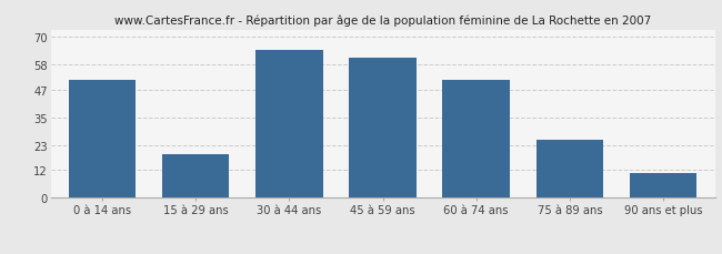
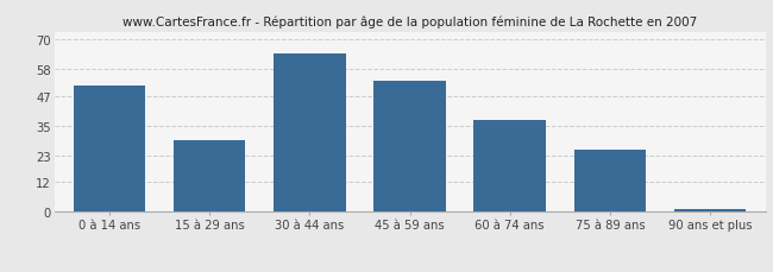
15 à 29 ans: 19 -> 29
45 à 59 ans: 61 -> 53
60 à 74 ans: 51 -> 37
90 ans et plus: 11 -> 1
